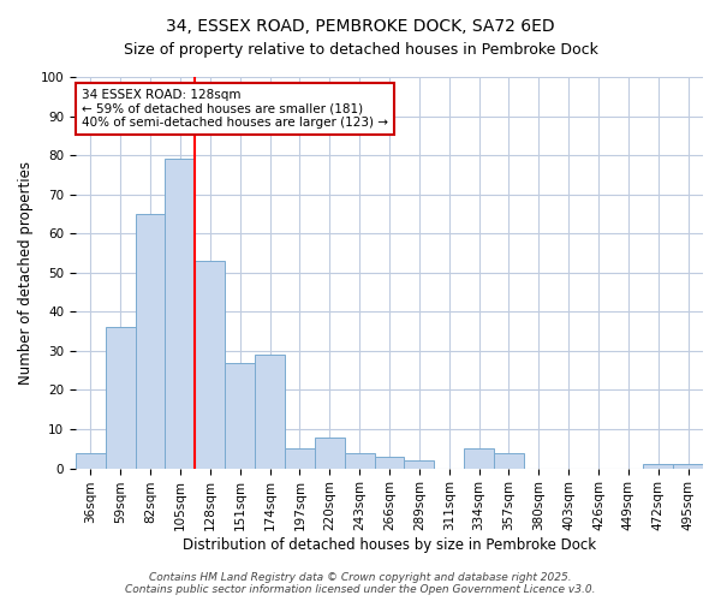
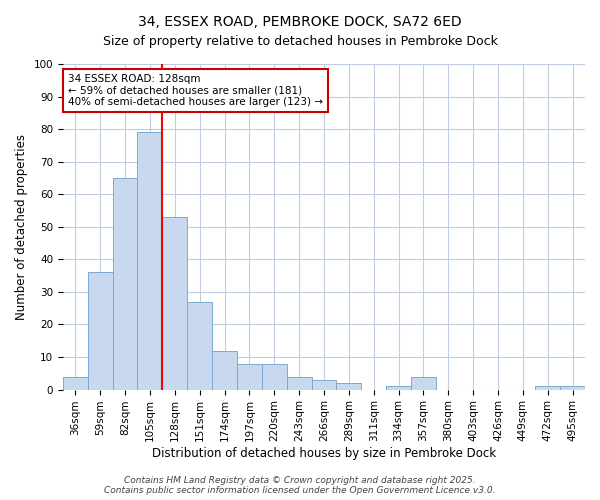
174sqm: 29 -> 12
197sqm: 5 -> 8
334sqm: 5 -> 1
